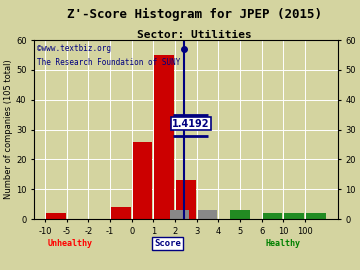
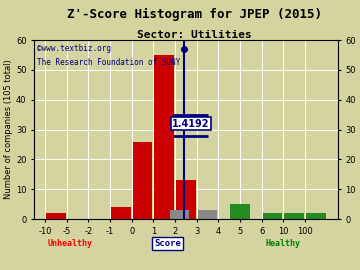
5: 3 -> 5
